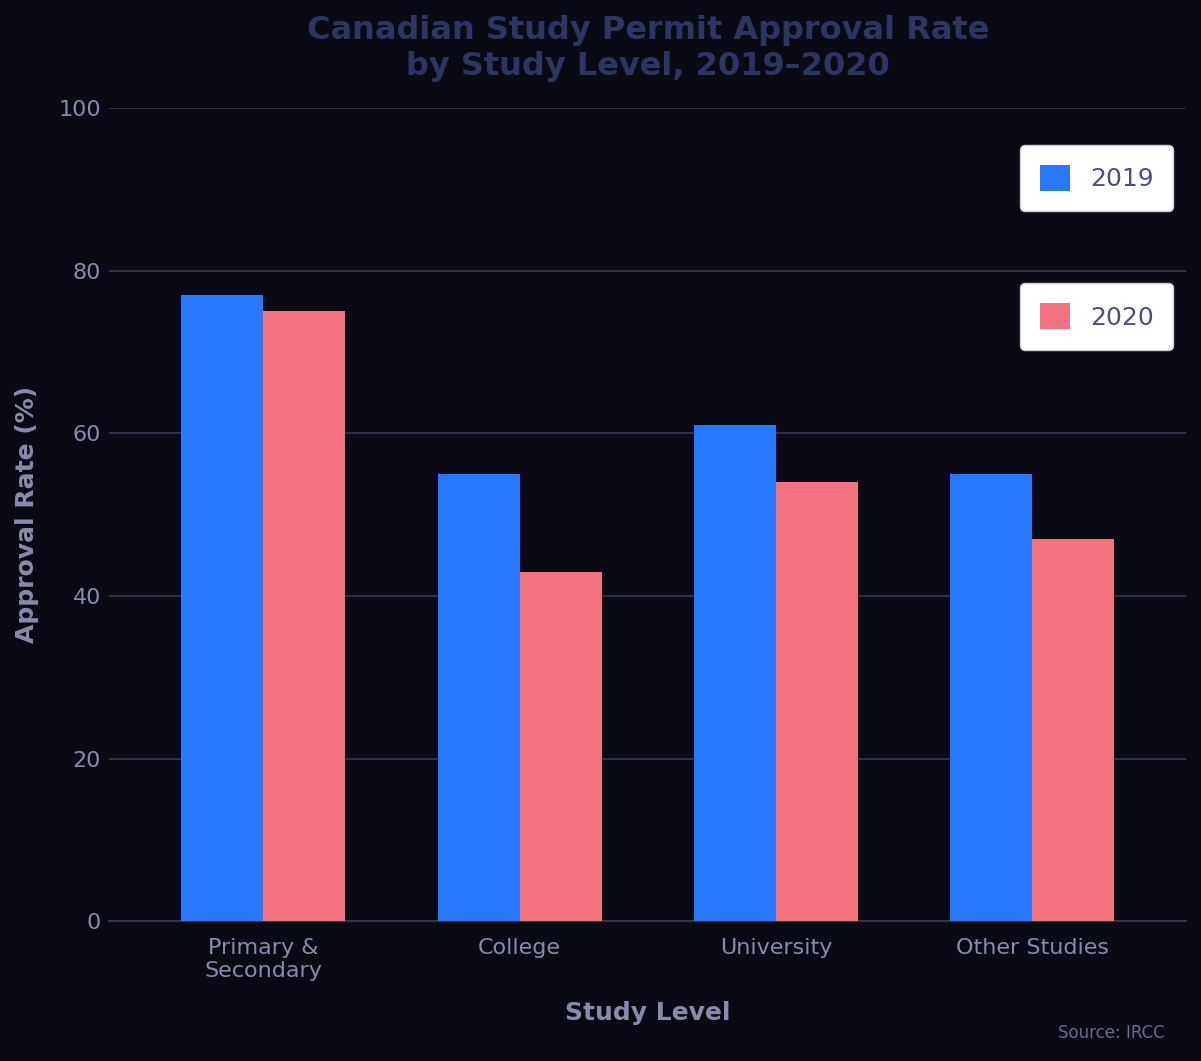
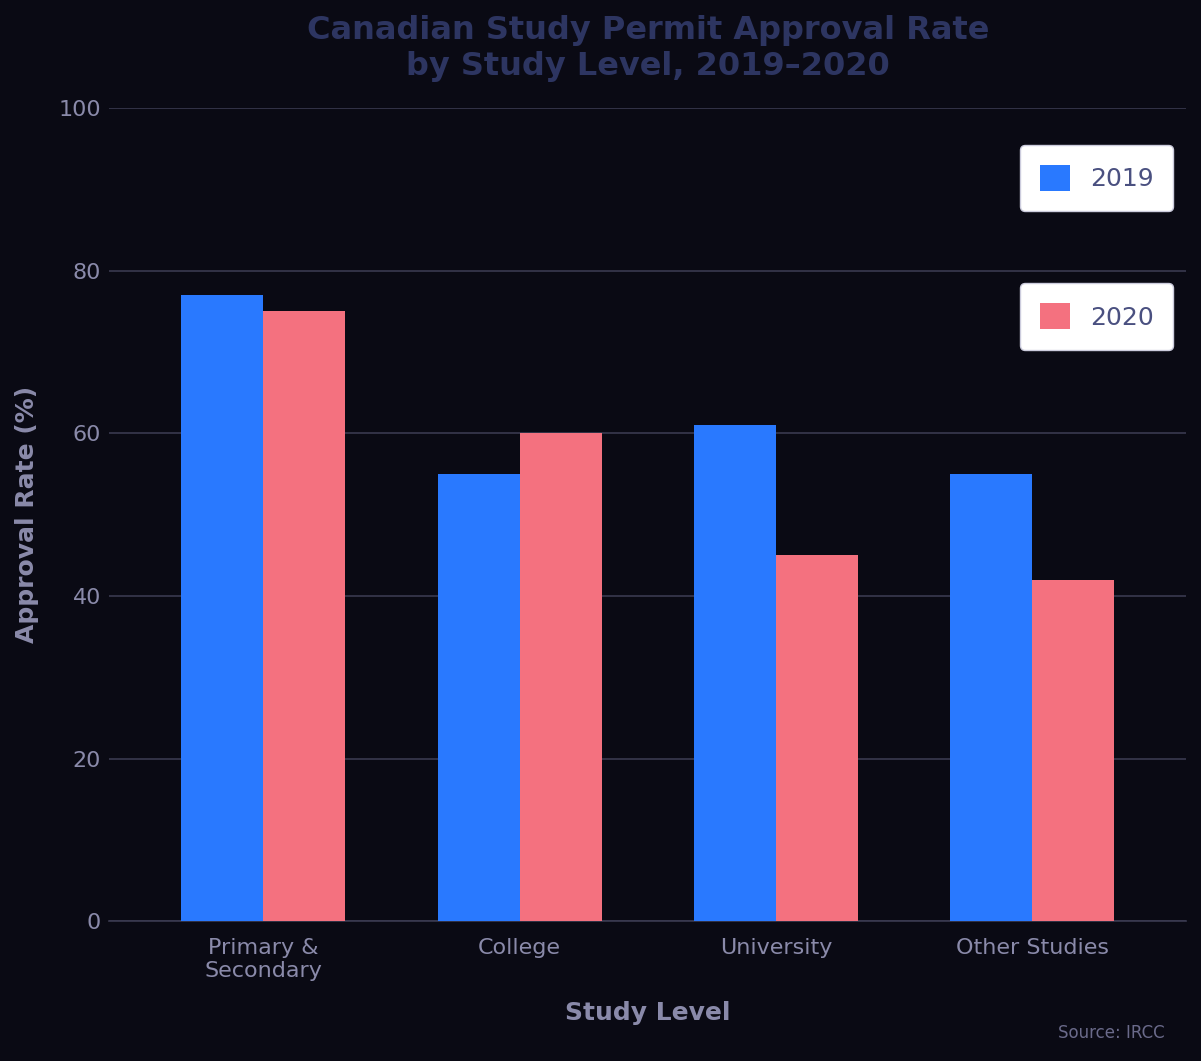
2020/College: 43 -> 60
2020/University: 54 -> 45
2020/Other Studies: 47 -> 42
